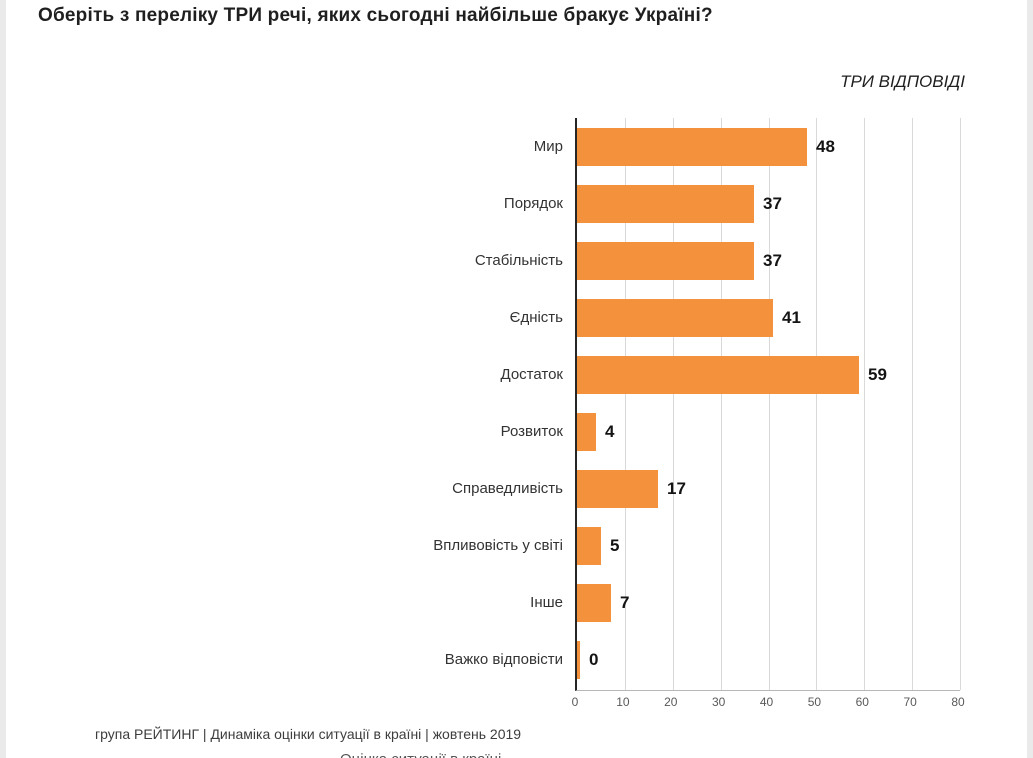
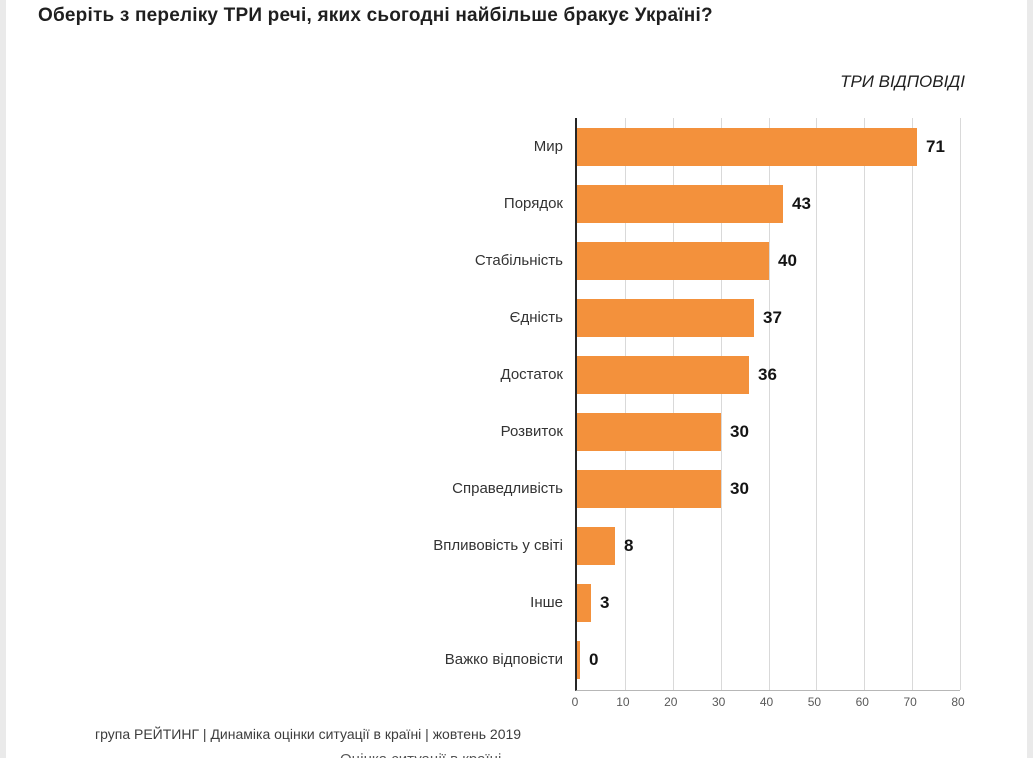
Мир: 48 -> 71
Порядок: 37 -> 43
Стабільність: 37 -> 40
Єдність: 41 -> 37
Достаток: 59 -> 36
Розвиток: 4 -> 30
Справедливість: 17 -> 30
Впливовість у світі: 5 -> 8
Інше: 7 -> 3
